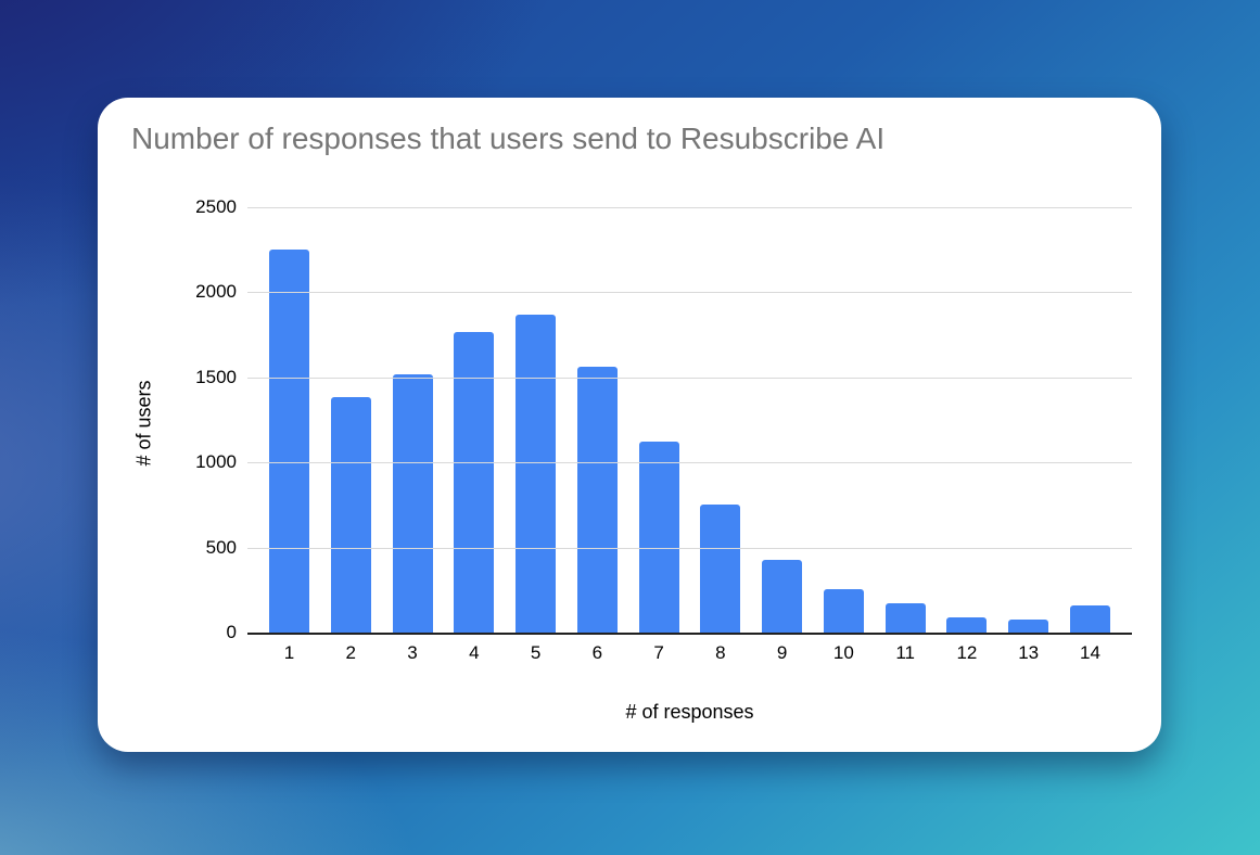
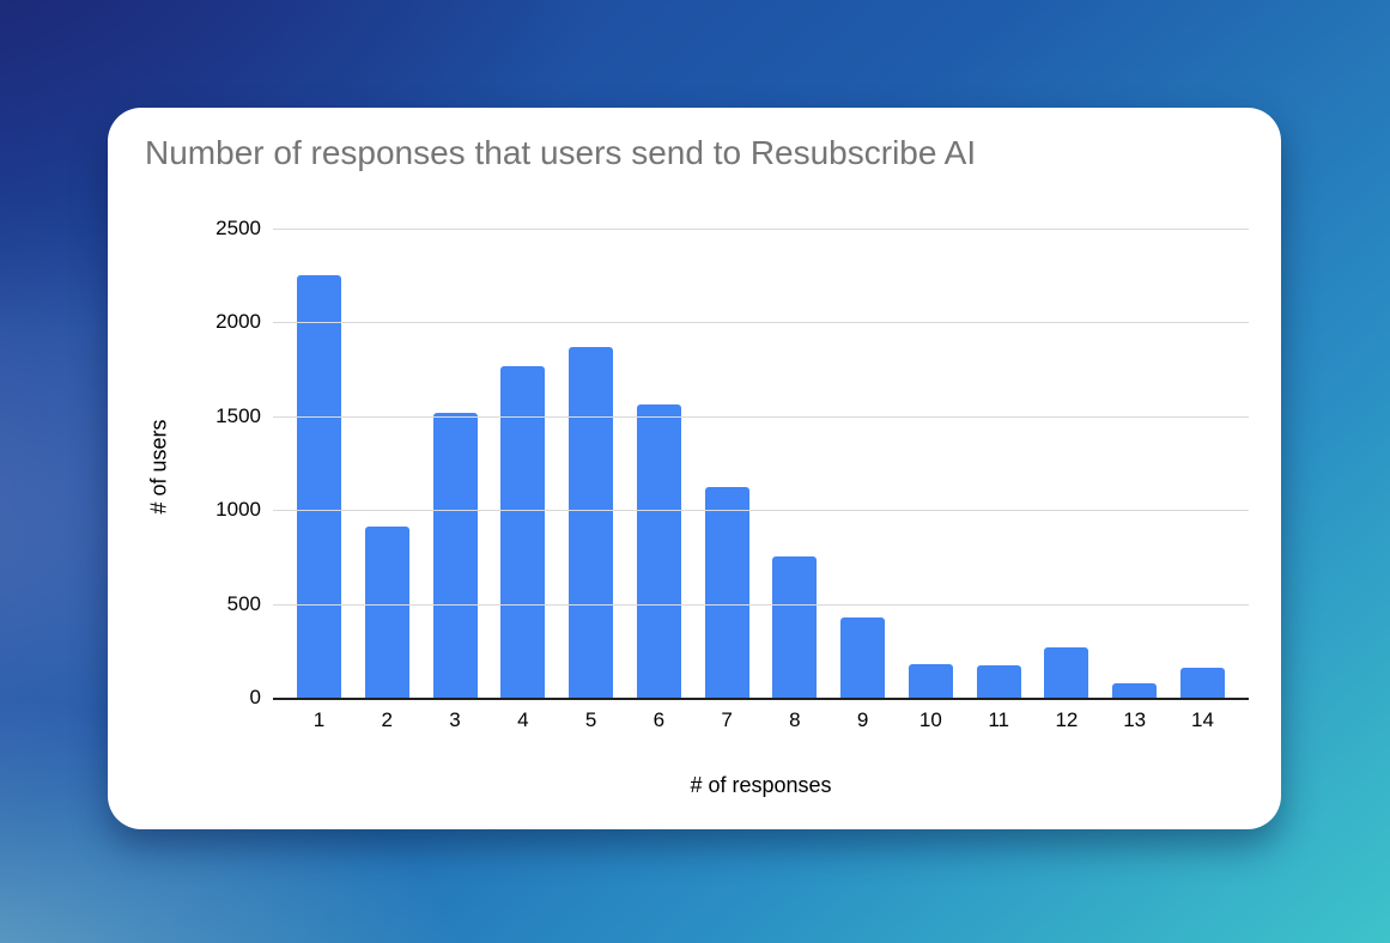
2: 1380 -> 910
10: 260 -> 180
12: 90 -> 270
